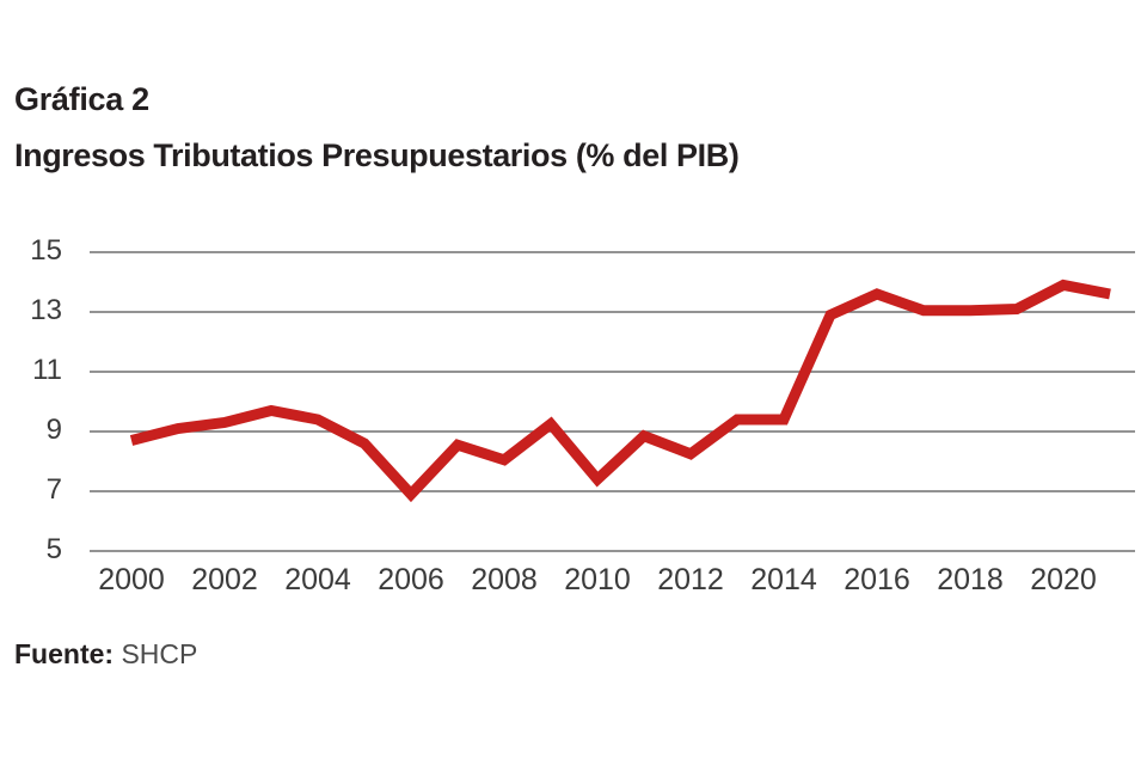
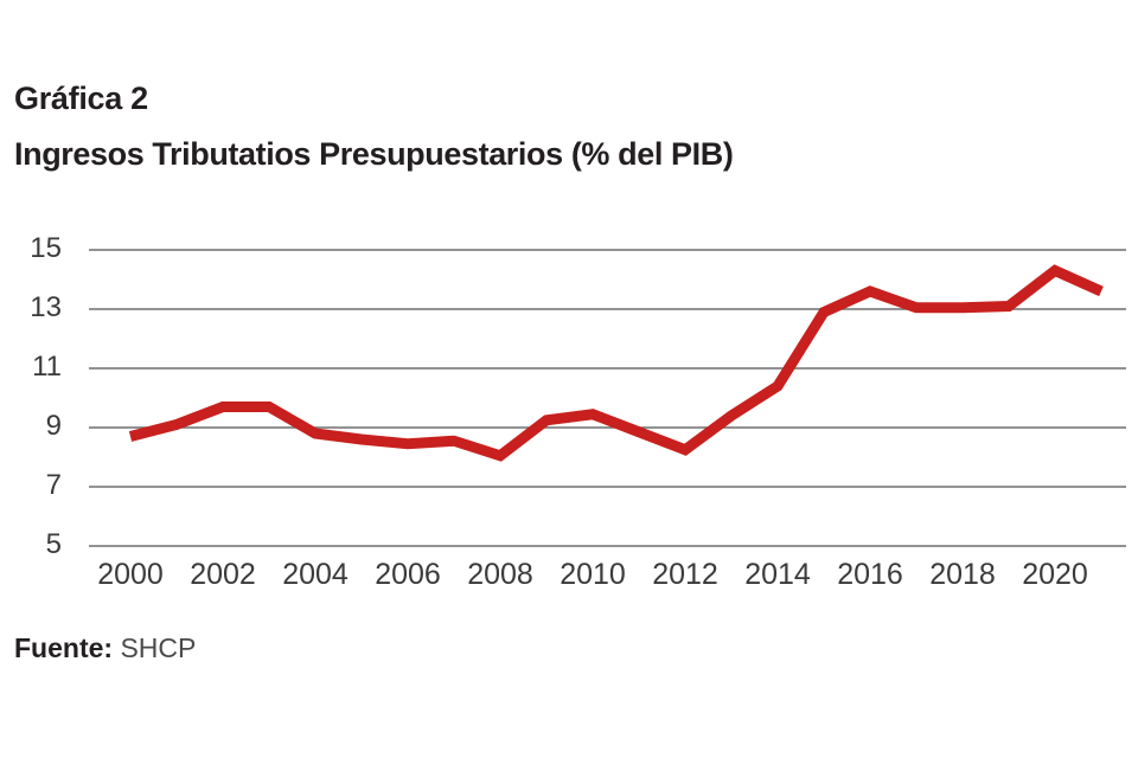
2002: 9.3 -> 9.7
2004: 9.4 -> 8.8
2006: 6.9 -> 8.4
2010: 7.4 -> 9.4
2014: 9.4 -> 10.4
2020: 13.9 -> 14.3
